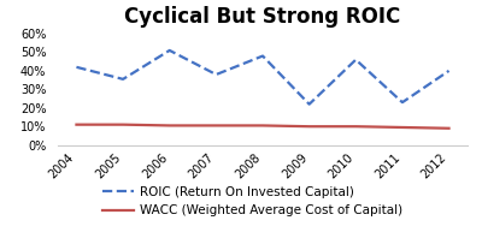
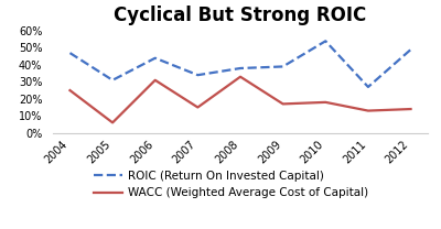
ROIC (Return On Invested Capital)/2004: 42% -> 47%
WACC (Weighted Average Cost of Capital)/2004: 11% -> 25%
ROIC (Return On Invested Capital)/2005: 35% -> 31%
WACC (Weighted Average Cost of Capital)/2005: 11% -> 6%
ROIC (Return On Invested Capital)/2006: 51% -> 44%
WACC (Weighted Average Cost of Capital)/2006: 10% -> 31%
ROIC (Return On Invested Capital)/2007: 38% -> 34%
WACC (Weighted Average Cost of Capital)/2007: 10% -> 15%
ROIC (Return On Invested Capital)/2008: 48% -> 38%
WACC (Weighted Average Cost of Capital)/2008: 10% -> 33%
ROIC (Return On Invested Capital)/2009: 22% -> 39%
WACC (Weighted Average Cost of Capital)/2009: 10% -> 17%
ROIC (Return On Invested Capital)/2010: 46% -> 54%
WACC (Weighted Average Cost of Capital)/2010: 10% -> 18%
ROIC (Return On Invested Capital)/2011: 23% -> 27%
WACC (Weighted Average Cost of Capital)/2011: 10% -> 13%
ROIC (Return On Invested Capital)/2012: 40% -> 49%
WACC (Weighted Average Cost of Capital)/2012: 9% -> 14%
